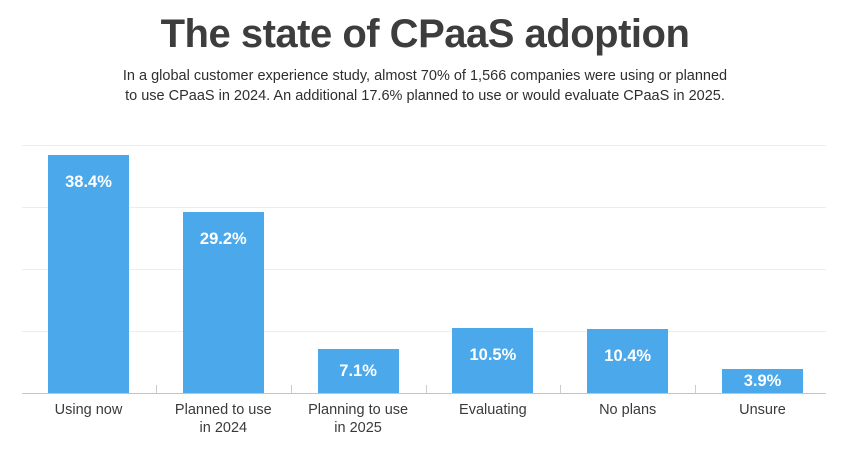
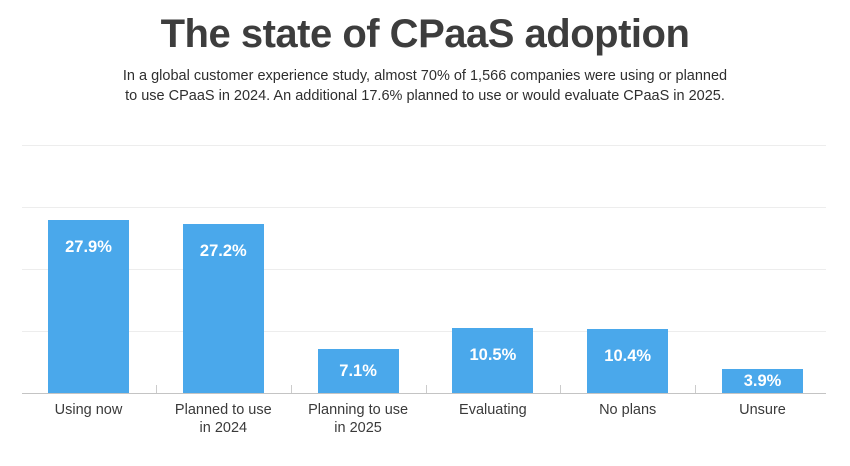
Using now: 38.4% -> 27.9%
Planned to use in 2024: 29.2% -> 27.2%
